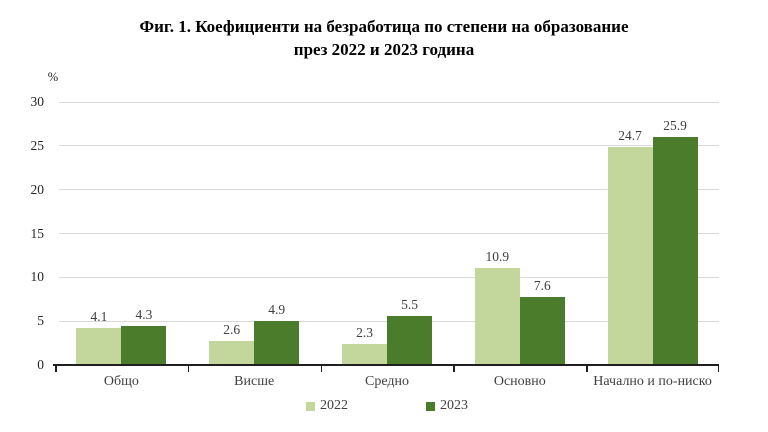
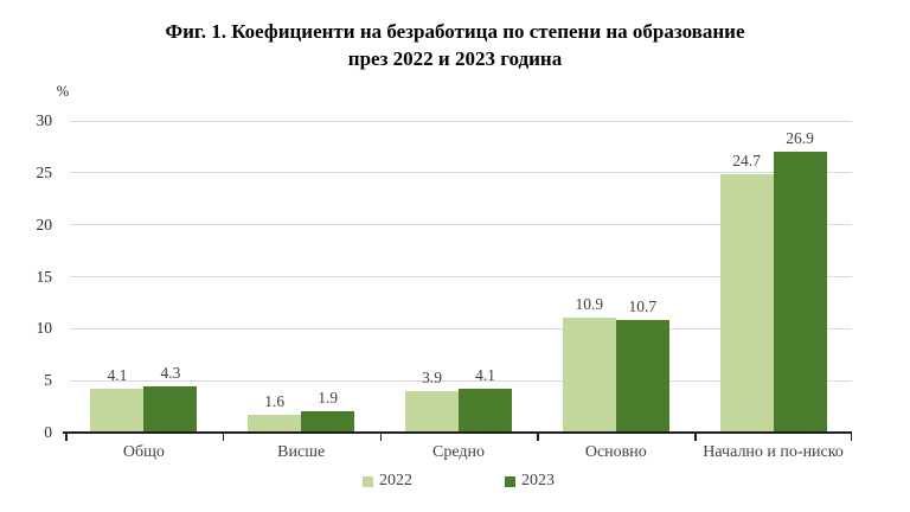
2022/Висше: 2.6 -> 1.6
2023/Висше: 4.9 -> 1.9
2022/Средно: 2.3 -> 3.9
2023/Средно: 5.5 -> 4.1
2023/Основно: 7.6 -> 10.7
2023/Начално и по-ниско: 25.9 -> 26.9
